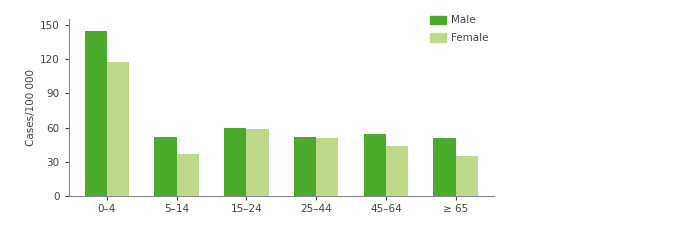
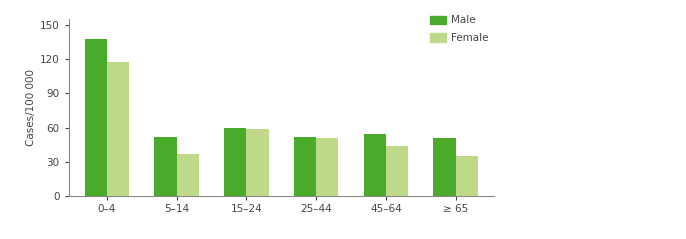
Male/0–4: 145 -> 138
